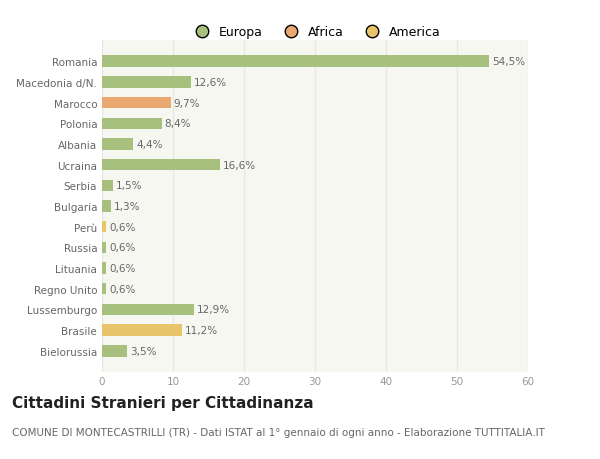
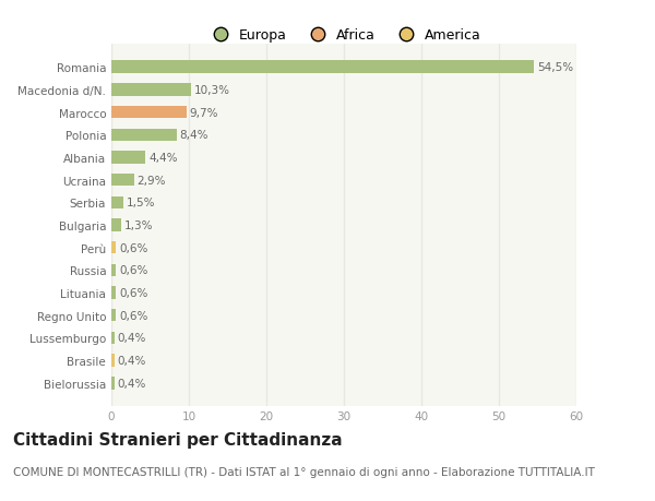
Macedonia d/N.: 12,6% -> 10,3%
Ucraina: 16,6% -> 2,9%
Lussemburgo: 12,9% -> 0,4%
Brasile: 11,2% -> 0,4%
Bielorussia: 3,5% -> 0,4%
